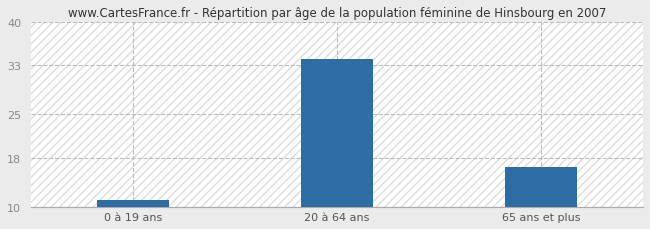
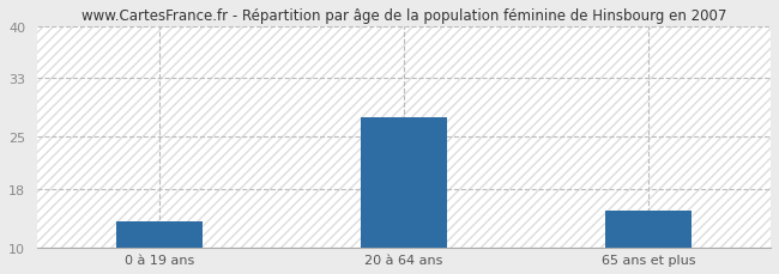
0 à 19 ans: 11.2 -> 13.6
20 à 64 ans: 34.0 -> 27.6
65 ans et plus: 16.5 -> 15.0
